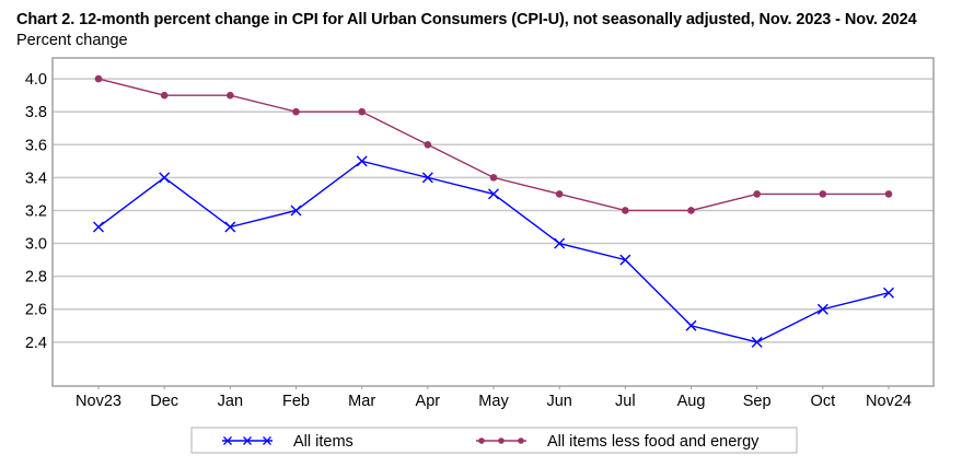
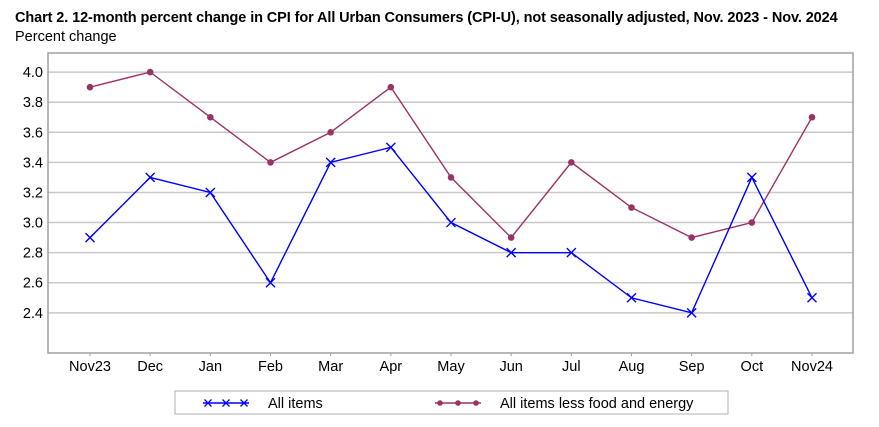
All items/Nov23: 3.1 -> 2.9
All items less food and energy/Nov23: 4.0 -> 3.9
All items/Dec: 3.4 -> 3.3
All items less food and energy/Dec: 3.9 -> 4.0
All items/Jan: 3.1 -> 3.2
All items less food and energy/Jan: 3.9 -> 3.7
All items/Feb: 3.2 -> 2.6
All items less food and energy/Feb: 3.8 -> 3.4
All items/Mar: 3.5 -> 3.4
All items less food and energy/Mar: 3.8 -> 3.6
All items/Apr: 3.4 -> 3.5
All items less food and energy/Apr: 3.6 -> 3.9
All items/May: 3.3 -> 3.0
All items less food and energy/May: 3.4 -> 3.3
All items/Jun: 3.0 -> 2.8
All items less food and energy/Jun: 3.3 -> 2.9
All items/Jul: 2.9 -> 2.8
All items less food and energy/Jul: 3.2 -> 3.4
All items less food and energy/Aug: 3.2 -> 3.1
All items less food and energy/Sep: 3.3 -> 2.9
All items/Oct: 2.6 -> 3.3
All items less food and energy/Oct: 3.3 -> 3.0
All items/Nov24: 2.7 -> 2.5
All items less food and energy/Nov24: 3.3 -> 3.7
